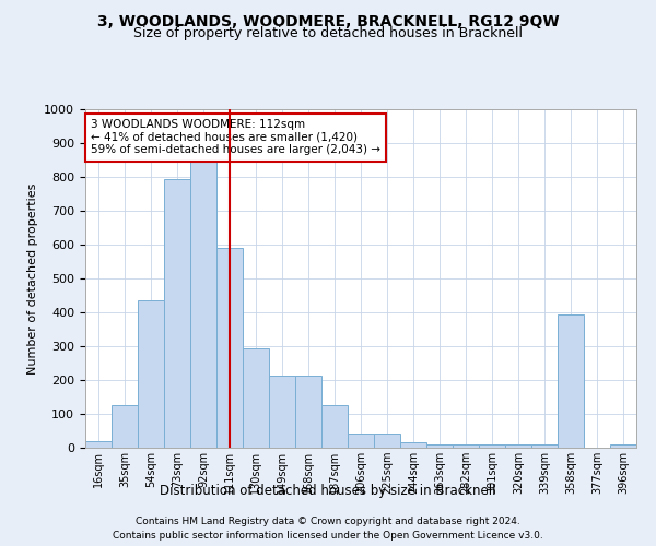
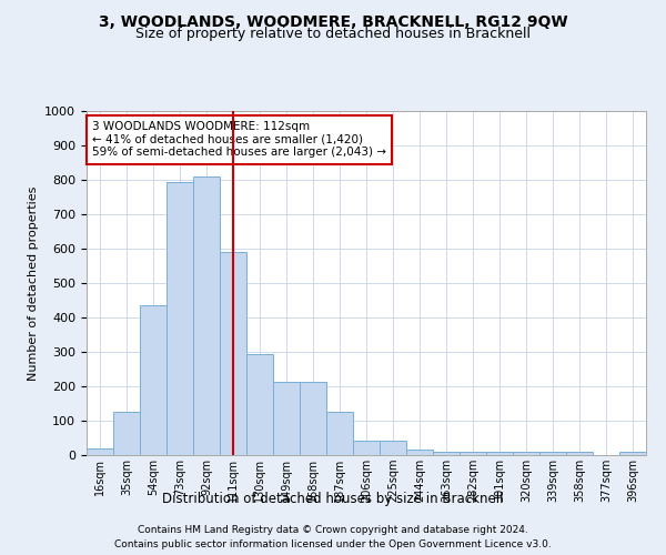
92sqm: 845 -> 810
358sqm: 395 -> 10
